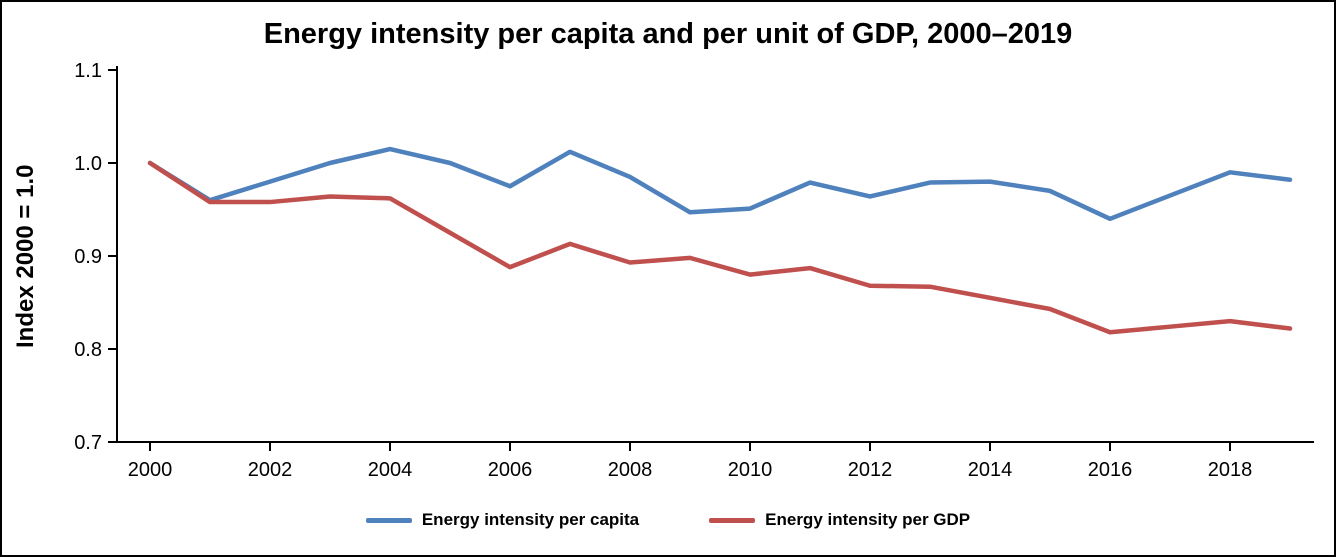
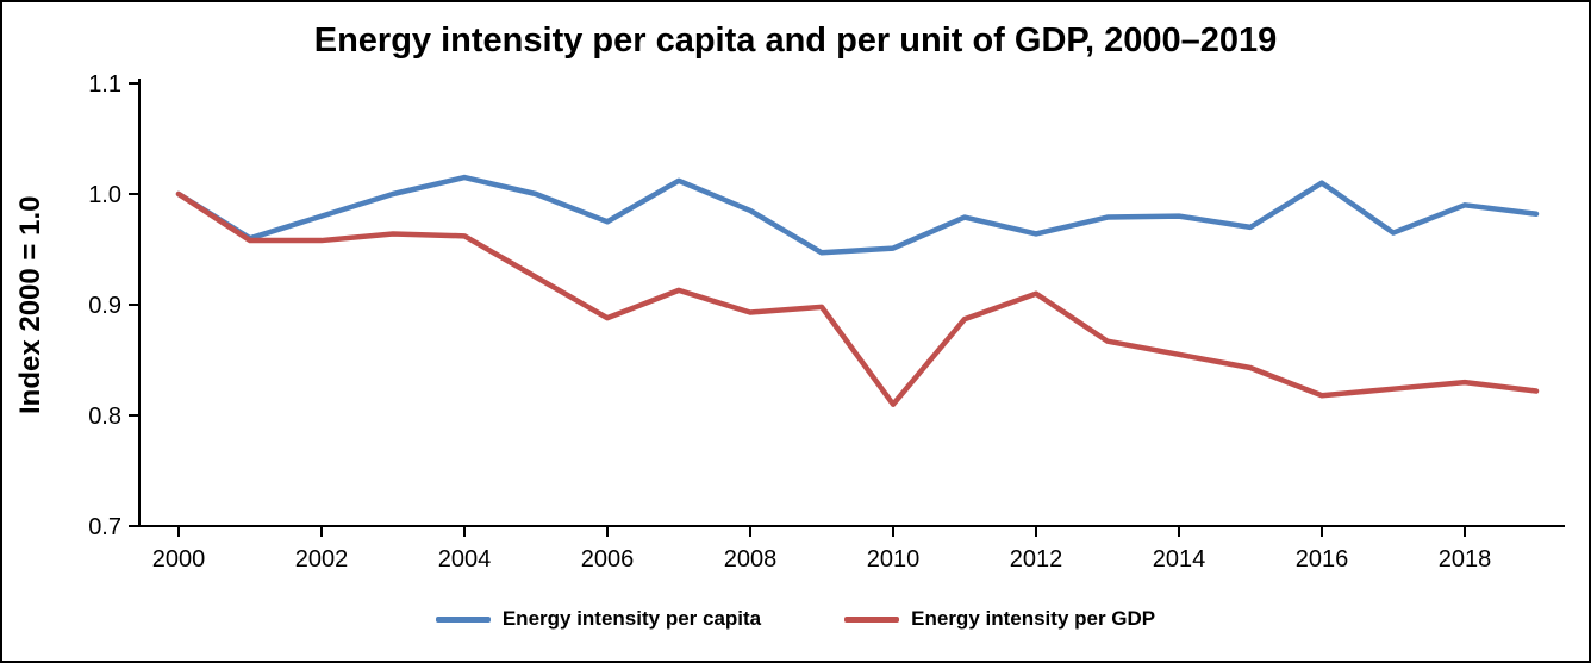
Energy intensity per GDP/2010: 0.88 -> 0.81
Energy intensity per GDP/2012: 0.87 -> 0.91
Energy intensity per capita/2016: 0.94 -> 1.01
